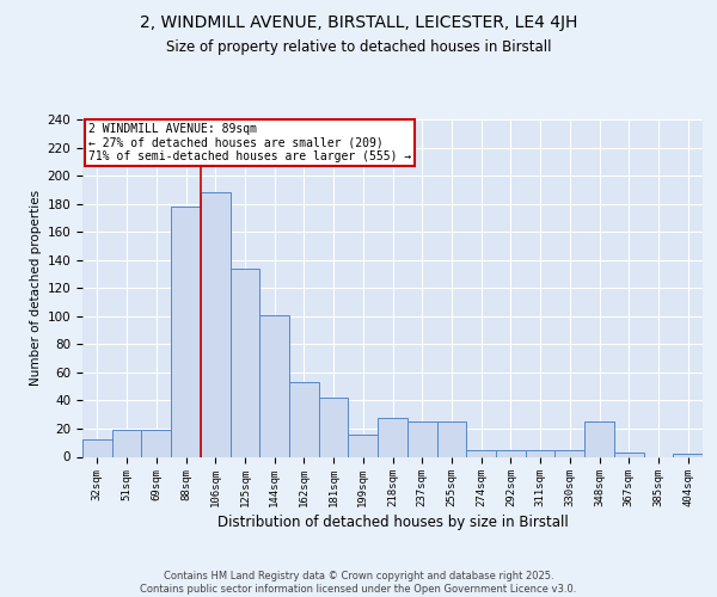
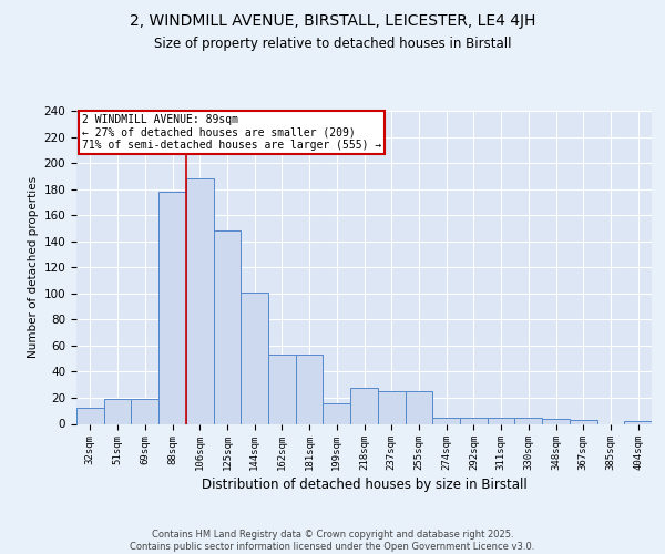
125sqm: 134 -> 148
181sqm: 42 -> 53
348sqm: 25 -> 4
